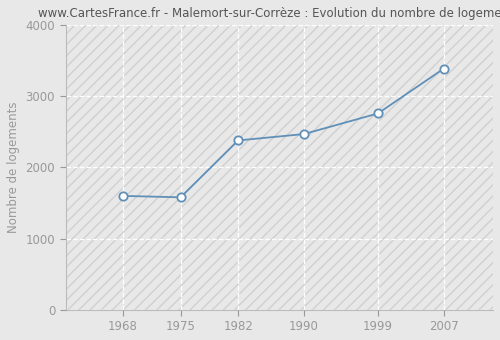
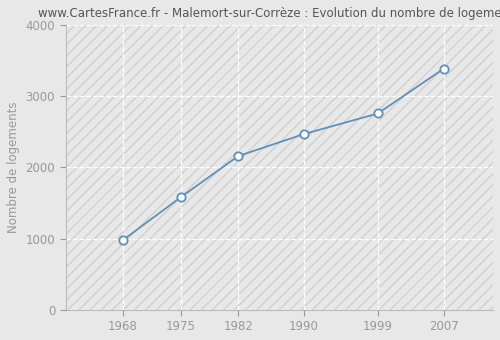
1968: 1600 -> 980
1982: 2380 -> 2160
